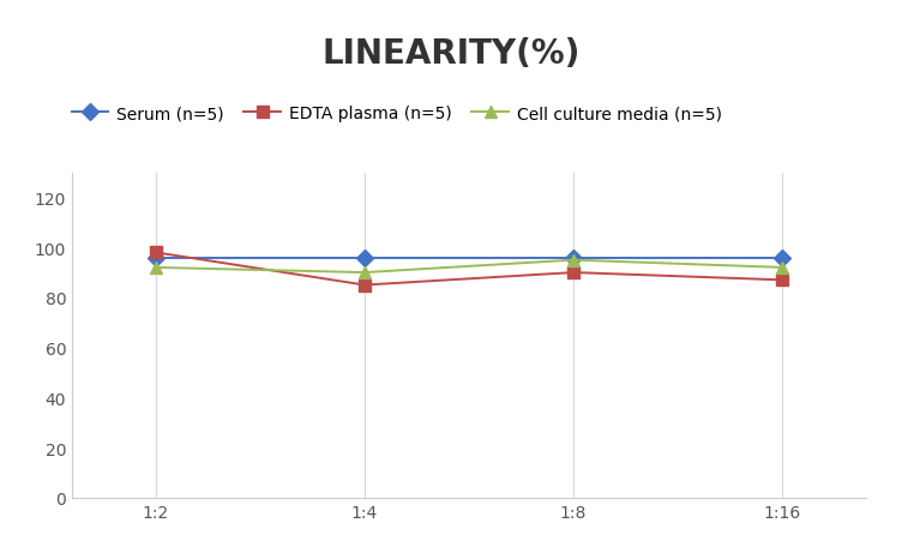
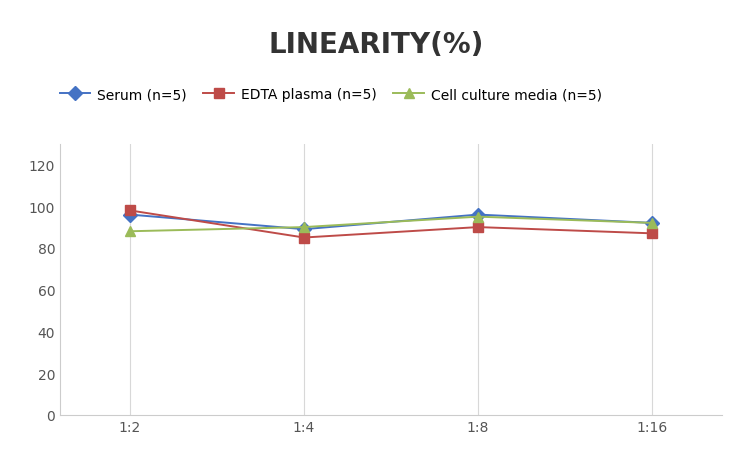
Cell culture media (n=5)/1:2: 92 -> 88
Serum (n=5)/1:4: 96 -> 89
Serum (n=5)/1:16: 96 -> 92
